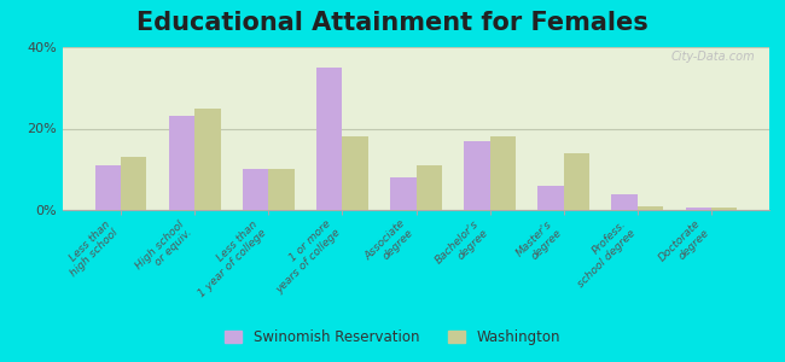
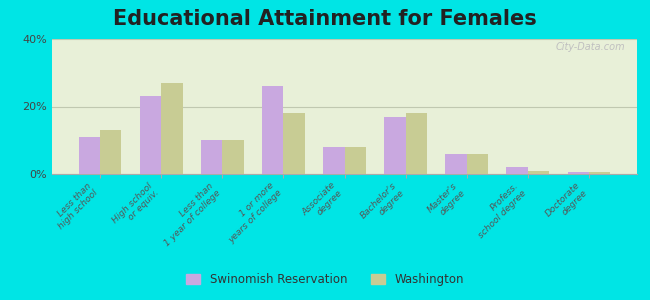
Washington/High school or equiv.: 25.0% -> 27.0%
Swinomish Reservation/1 or more years of college: 35.0% -> 26.0%
Washington/Associate degree: 11.0% -> 8.0%
Washington/Master's degree: 14.0% -> 6.0%
Swinomish Reservation/Profess. school degree: 4.0% -> 2.0%
